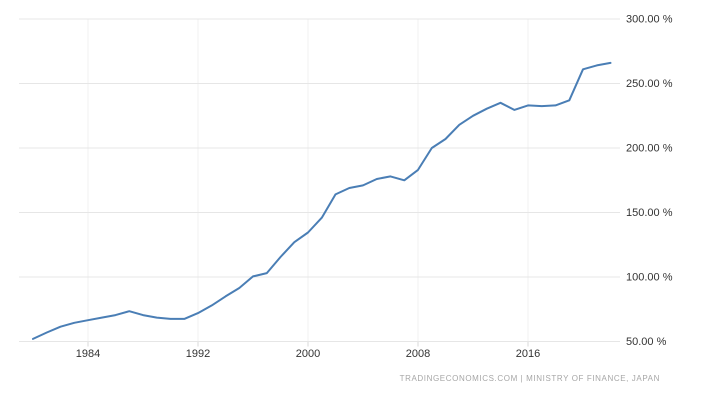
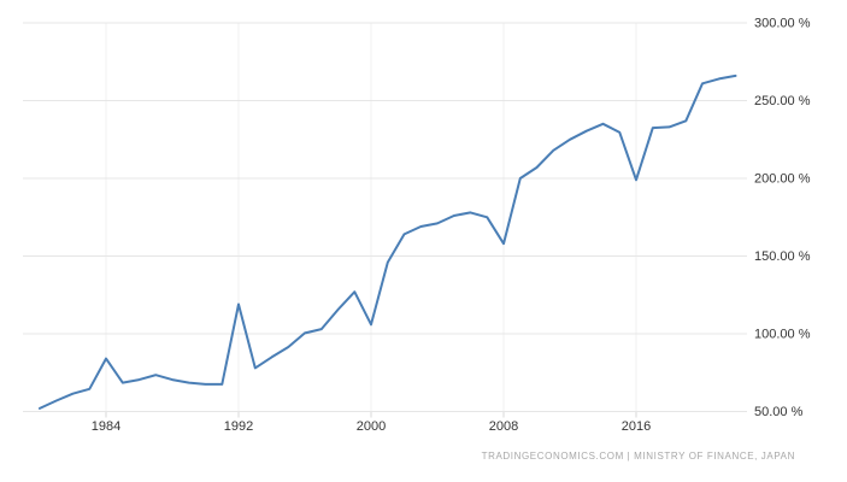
1984: 66% -> 84%
1992: 72% -> 119%
2000: 134% -> 106%
2008: 183% -> 158%
2016: 233% -> 199%
